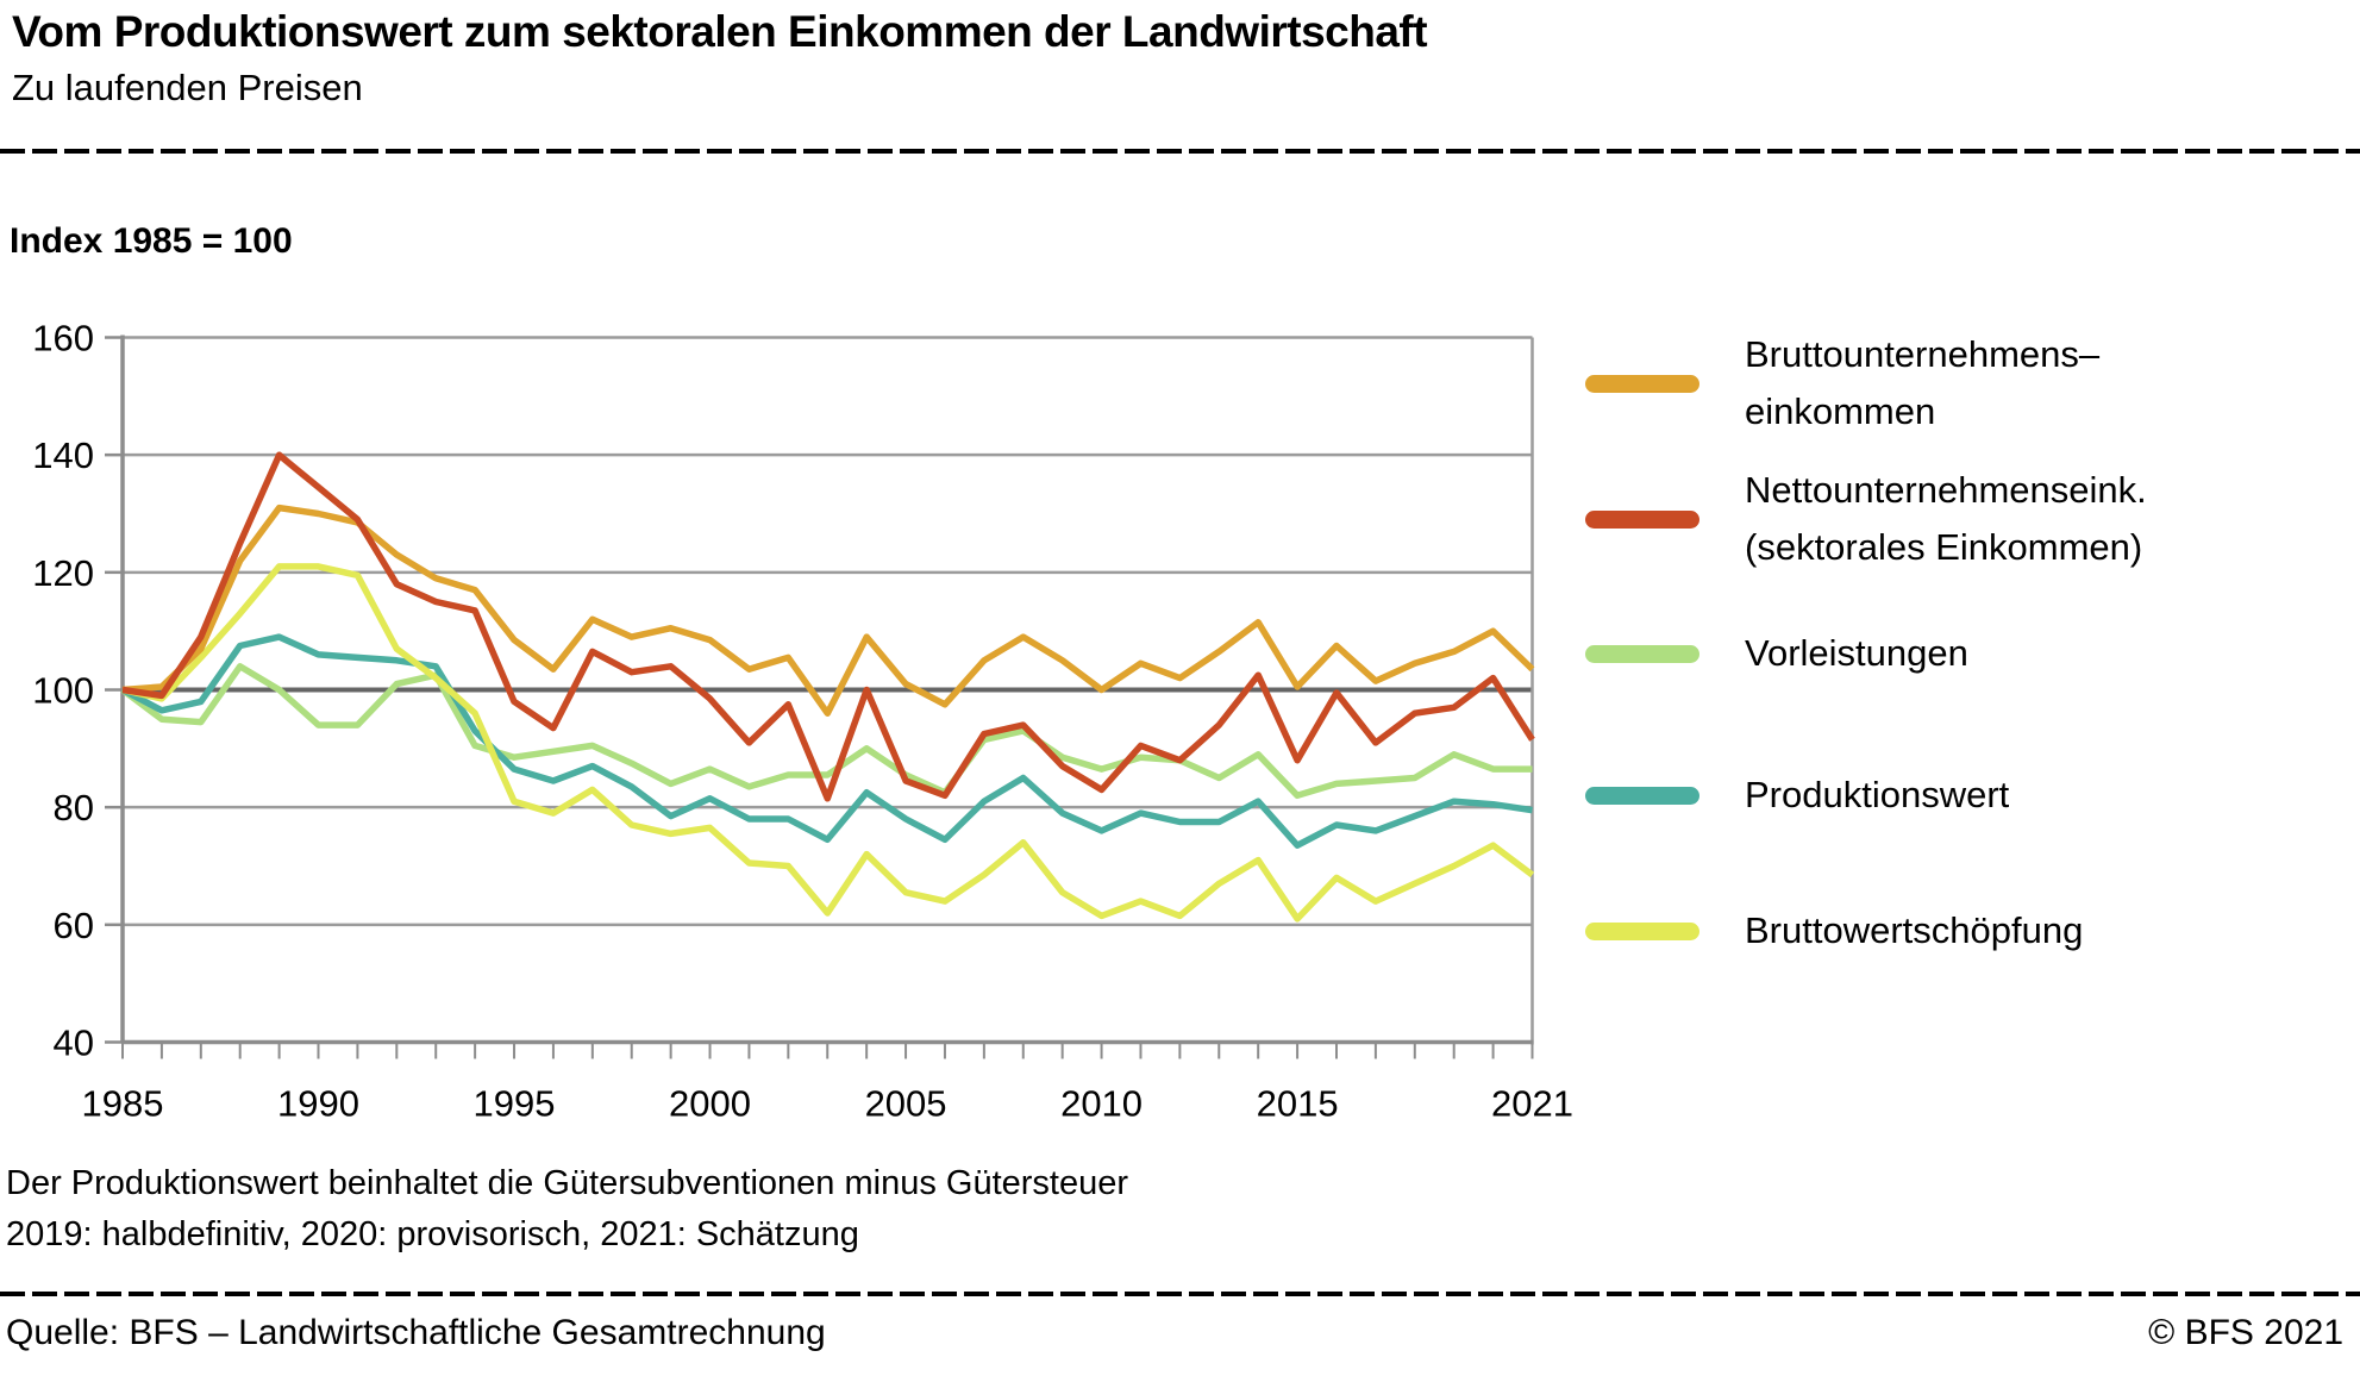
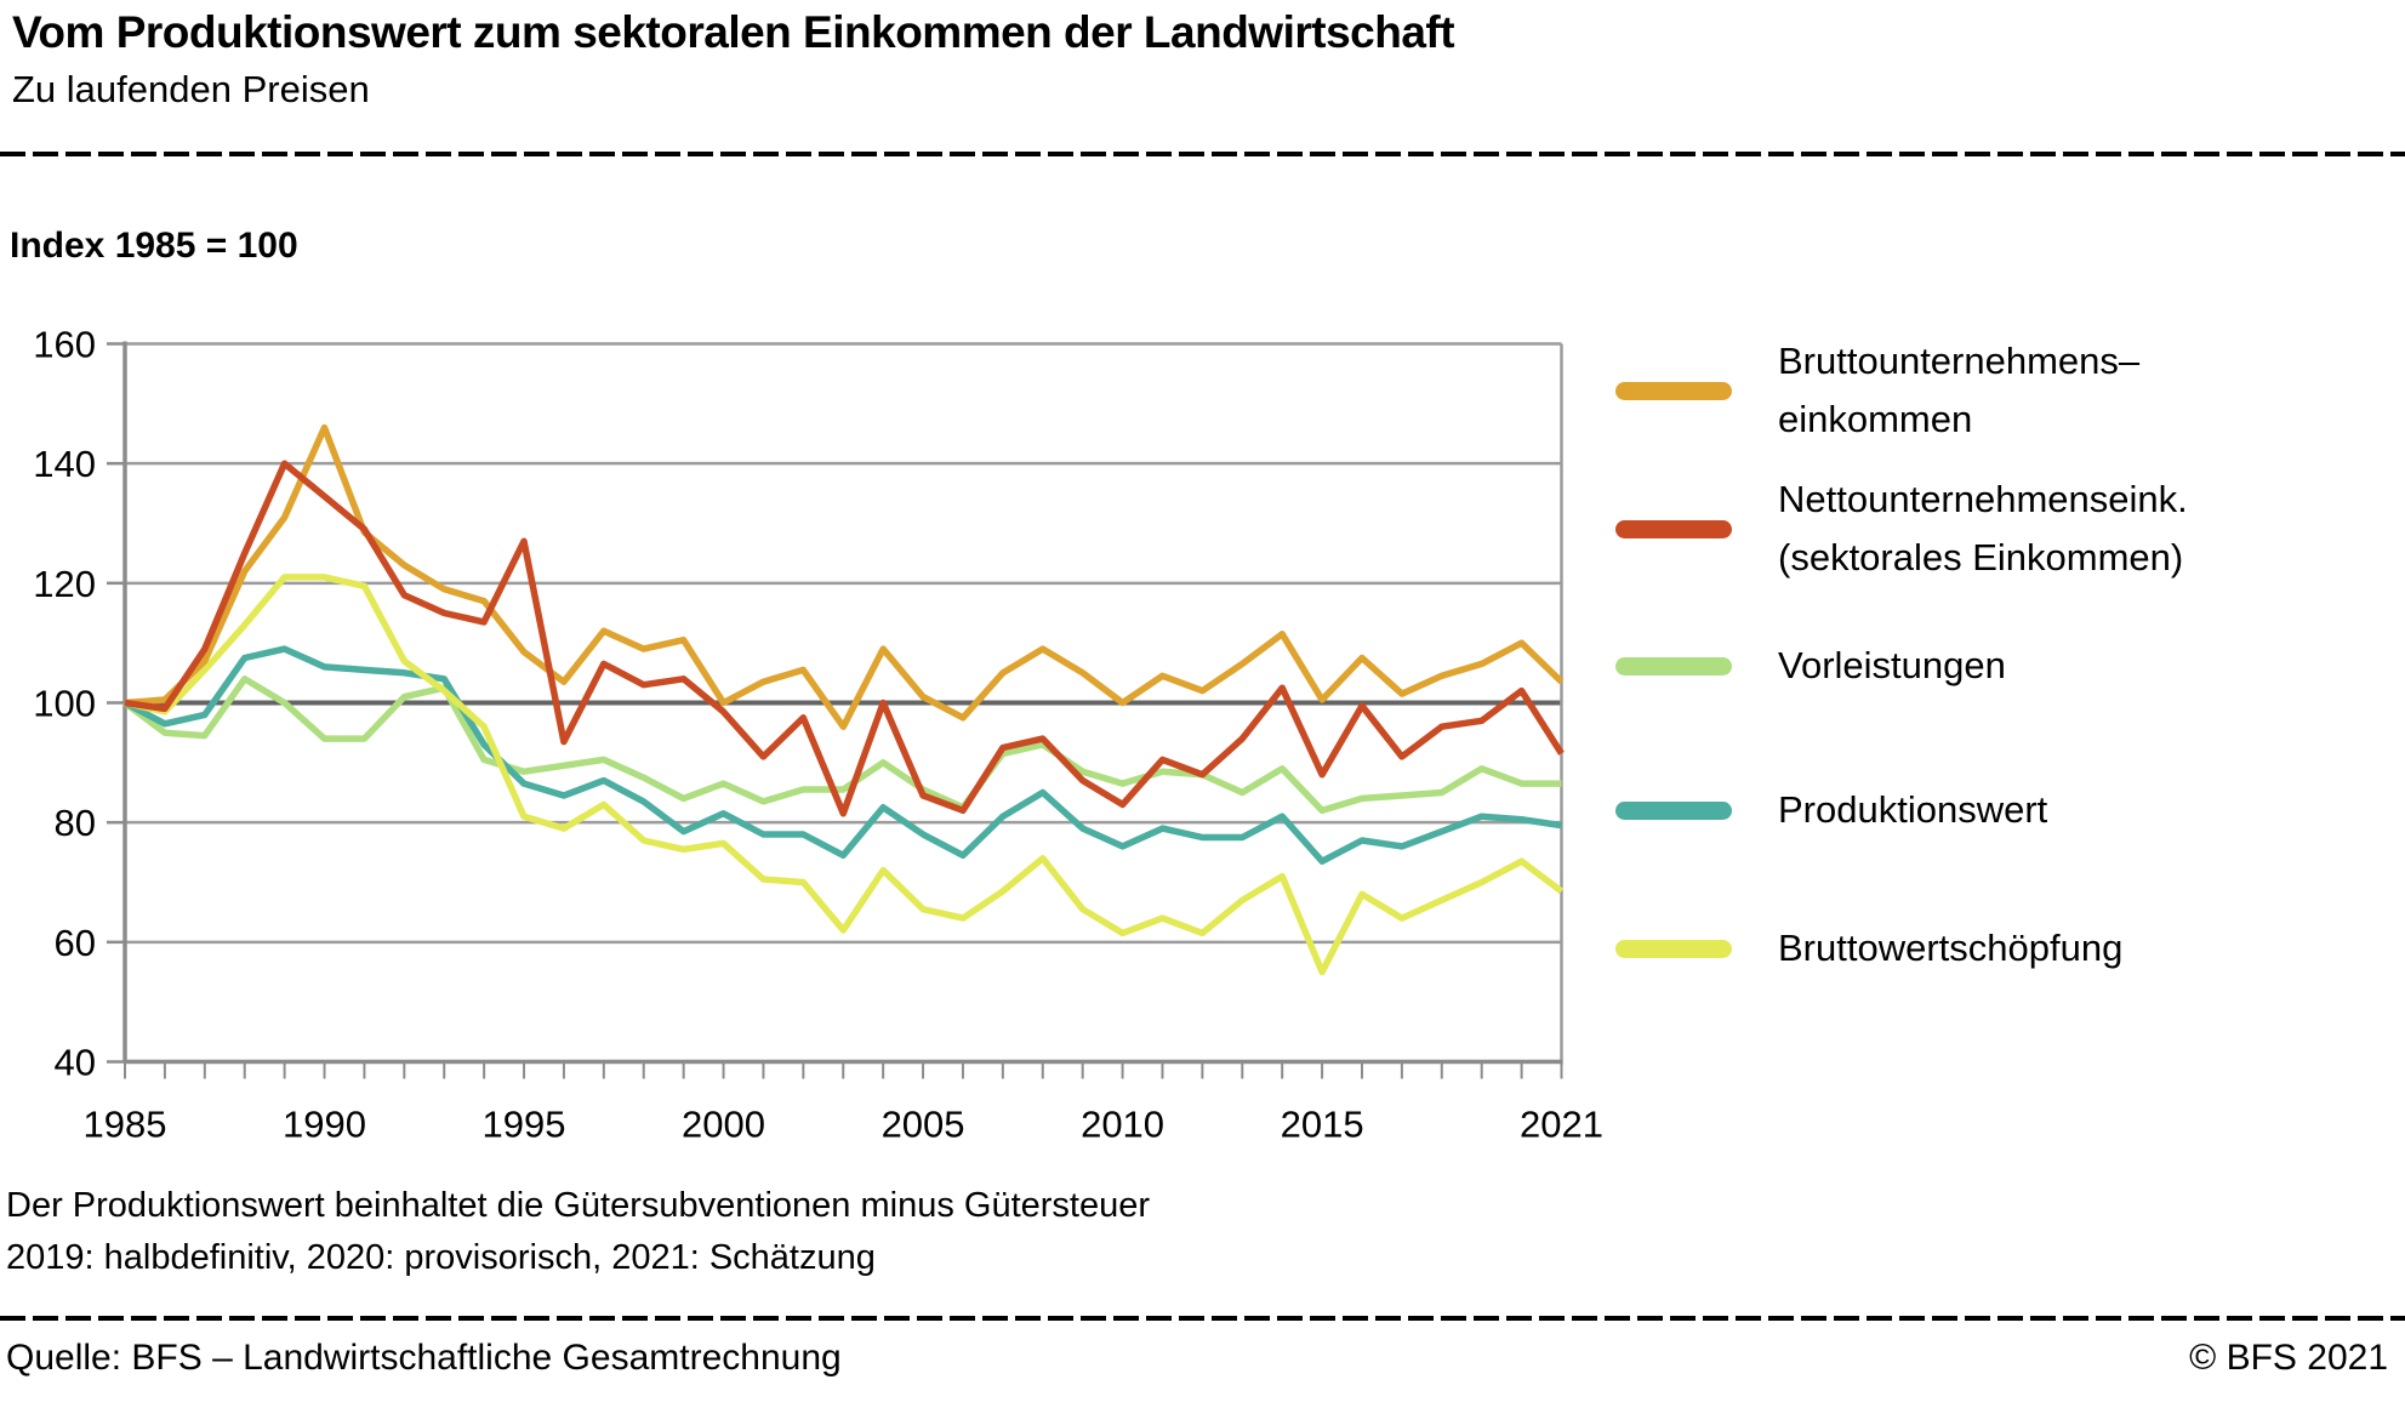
Bruttounternehmens– einkommen/1990: 130 -> 146
Nettounternehmenseink. (sektorales Einkommen)/1995: 98 -> 127
Bruttounternehmens– einkommen/2000: 108 -> 100
Bruttowertschöpfung/2015: 61 -> 55
